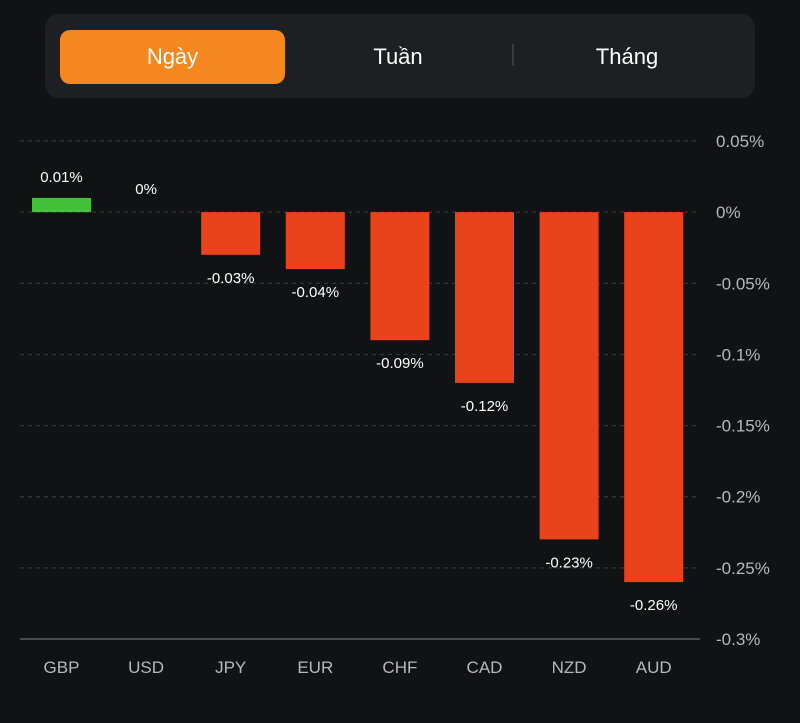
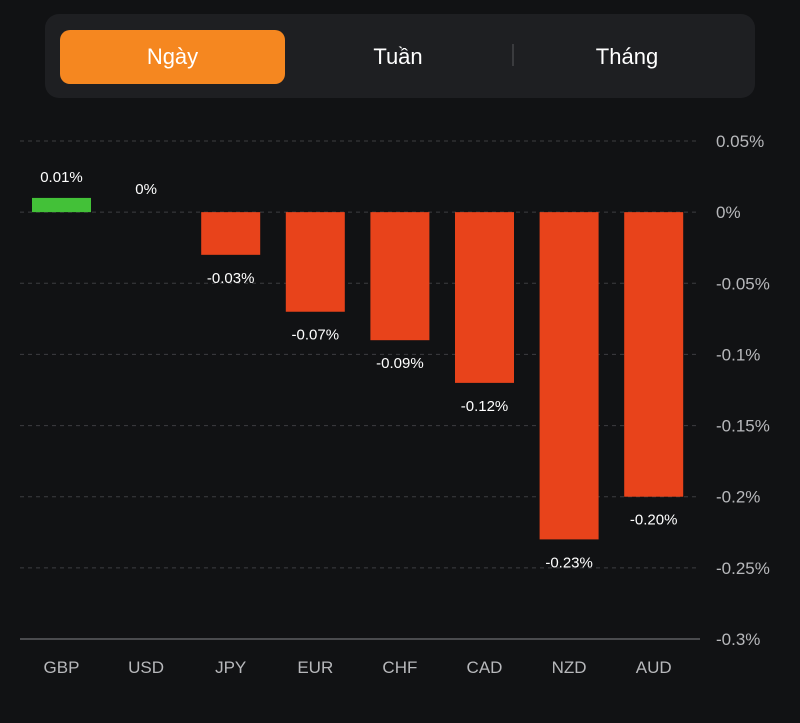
EUR: -0.04% -> -0.07%
AUD: -0.26% -> -0.20%
